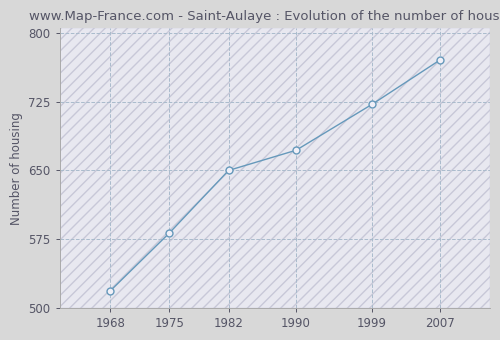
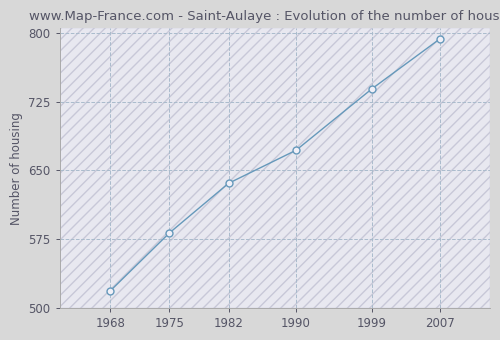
1982: 650 -> 636
1999: 722 -> 739
2007: 770 -> 793
